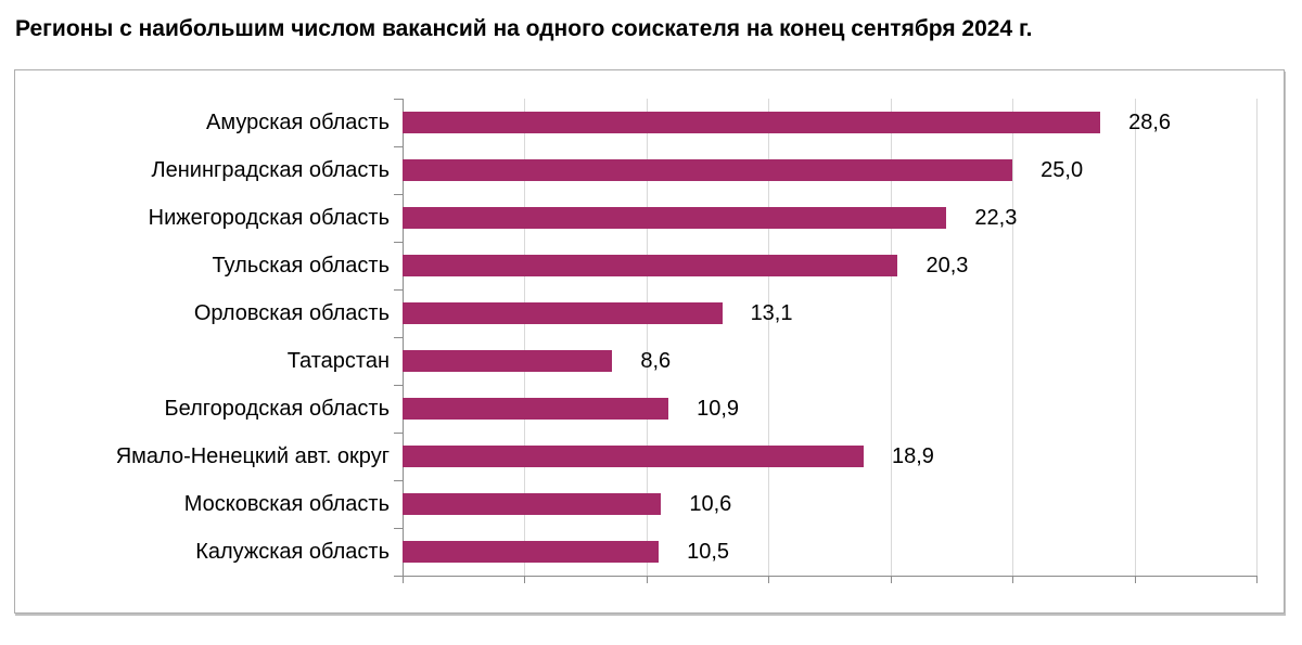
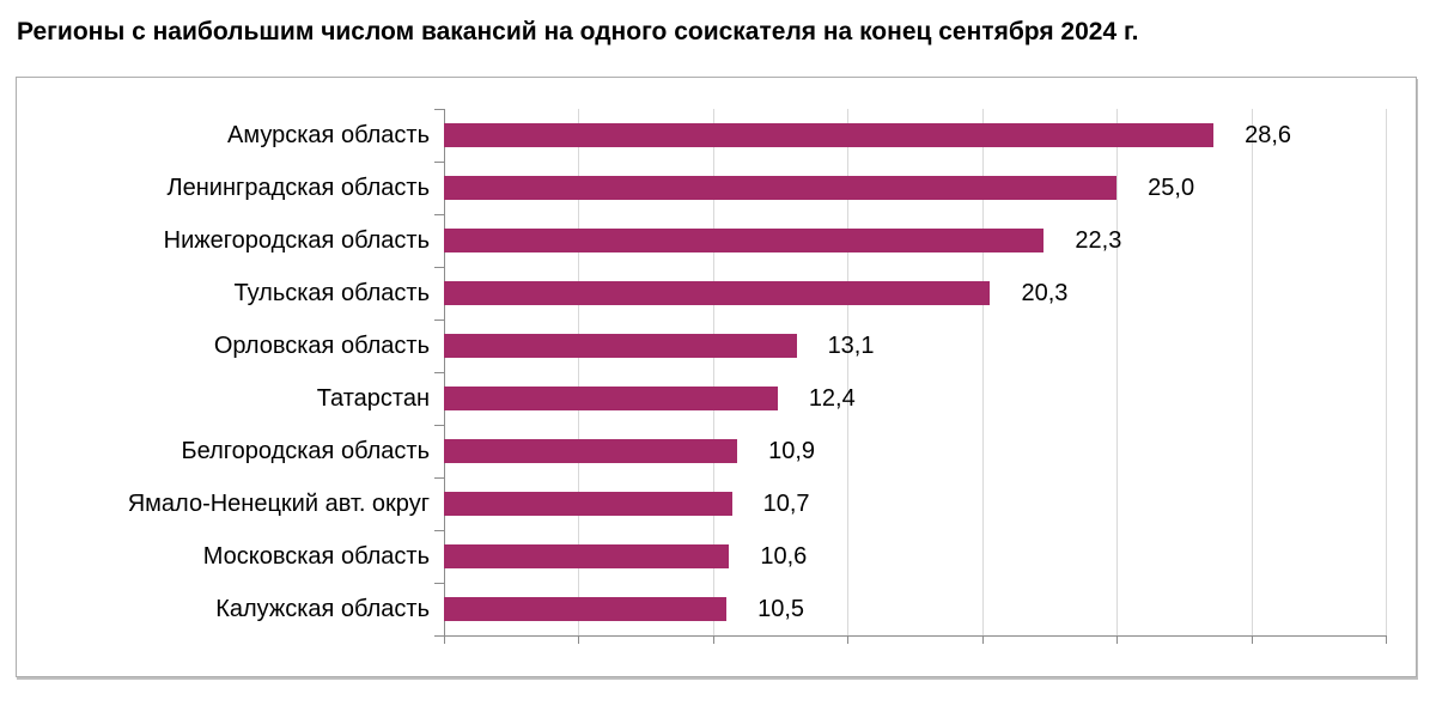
Татарстан: 8,6 -> 12,4
Ямало-Ненецкий авт. округ: 18,9 -> 10,7
